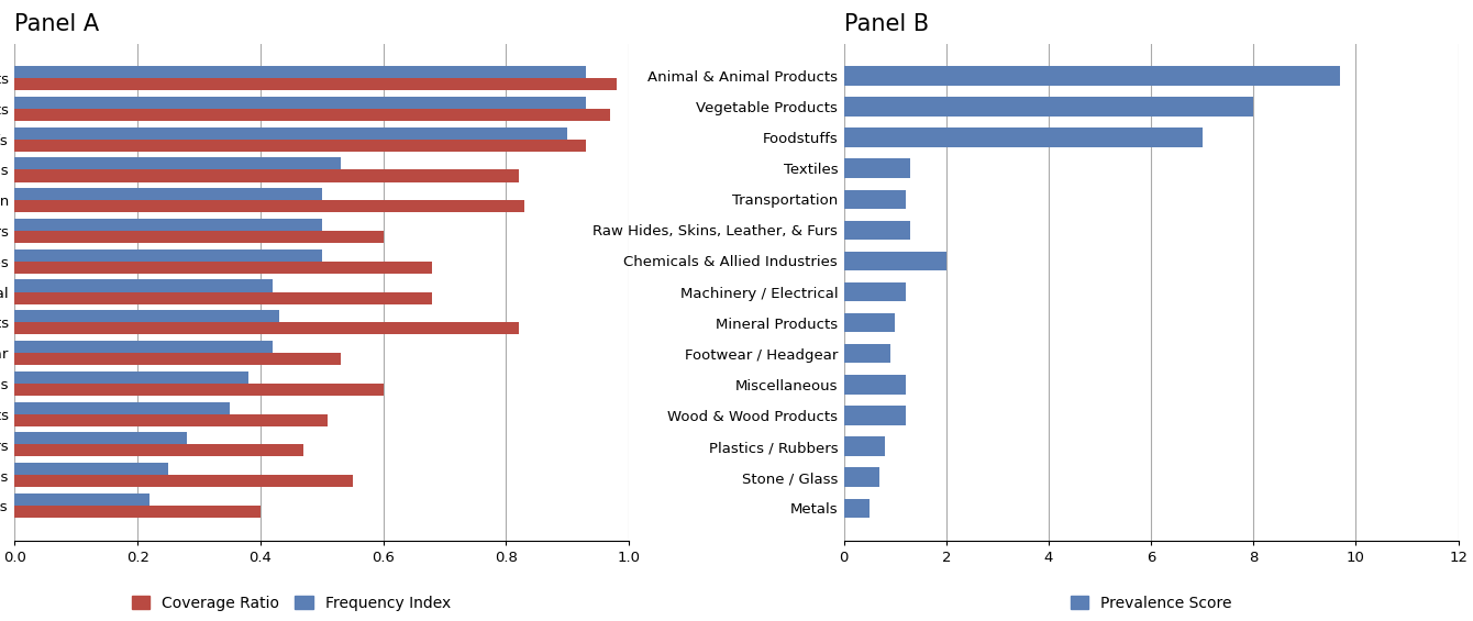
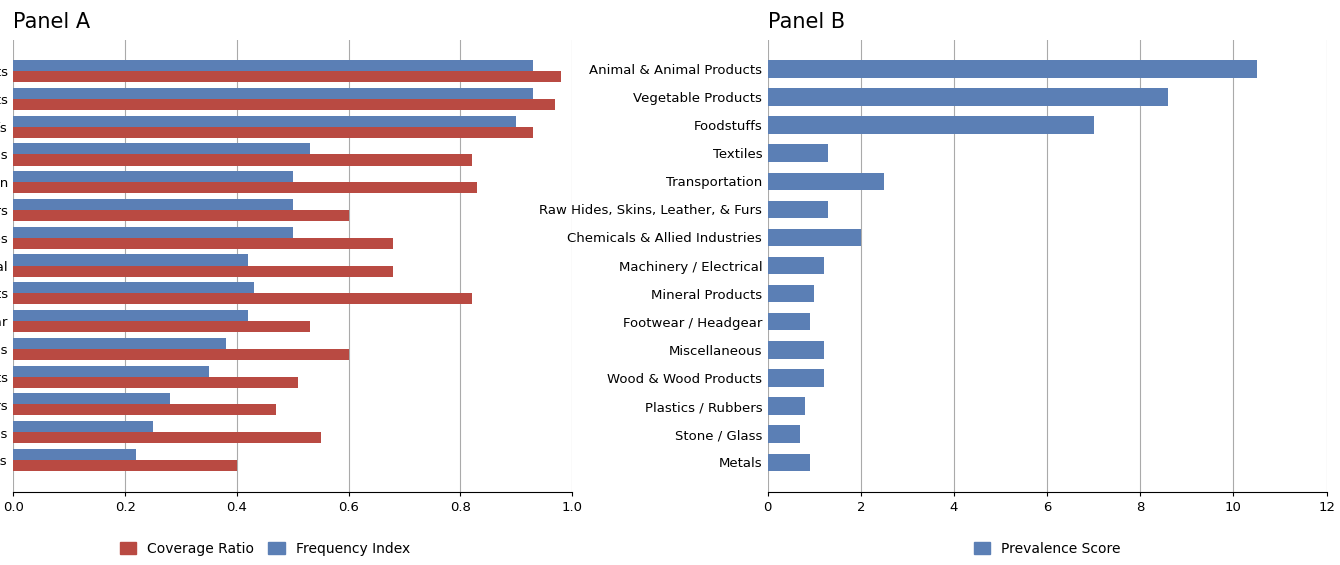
Panel B/Animal & Animal Products: 9.7 -> 10.5
Panel B/Vegetable Products: 8.0 -> 8.6
Panel B/Transportation: 1.2 -> 2.5
Panel B/Metals: 0.5 -> 0.9
